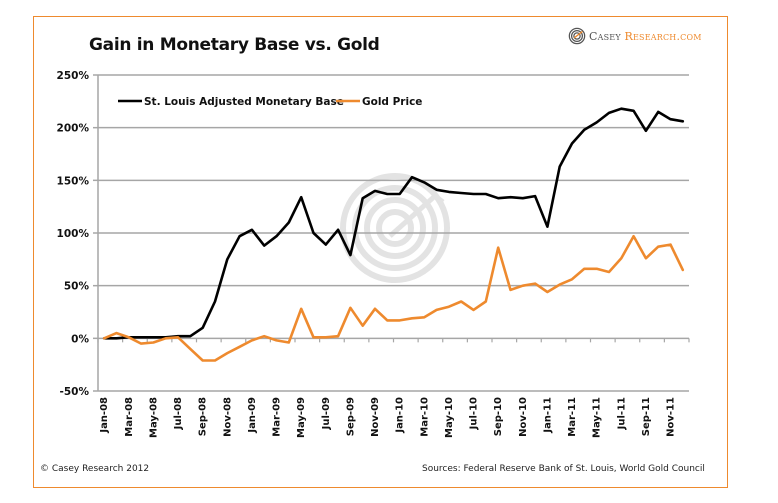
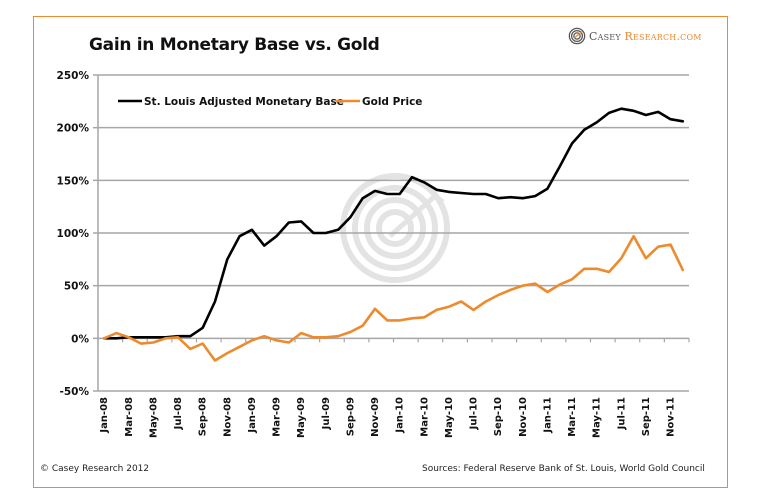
Gold Price/Sep-08: -21% -> -5%
St. Louis Adjusted Monetary Base/May-09: 134% -> 111%
Gold Price/May-09: 28% -> 5%
St. Louis Adjusted Monetary Base/Jul-09: 89% -> 100%
St. Louis Adjusted Monetary Base/Sep-09: 79% -> 115%
Gold Price/Sep-09: 29% -> 6%
Gold Price/Sep-10: 86% -> 41%
St. Louis Adjusted Monetary Base/Jan-11: 106% -> 142%
St. Louis Adjusted Monetary Base/Sep-11: 197% -> 212%
